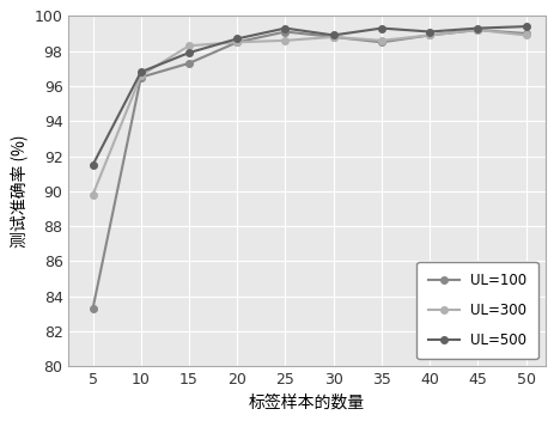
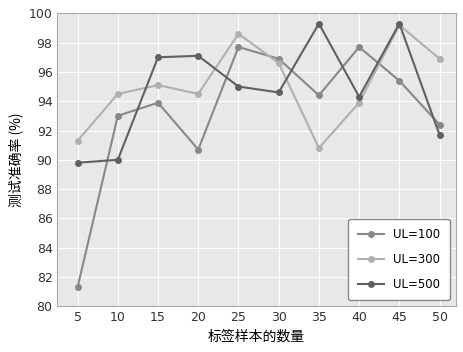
UL=100/5: 83.3 -> 81.3
UL=300/5: 89.8 -> 91.3
UL=500/5: 91.5 -> 89.8
UL=100/10: 96.5 -> 93.0
UL=300/10: 96.6 -> 94.5
UL=500/10: 96.8 -> 90.0
UL=100/15: 97.3 -> 93.9
UL=300/15: 98.3 -> 95.1
UL=500/15: 97.9 -> 97.0
UL=100/20: 98.5 -> 90.7
UL=300/20: 98.5 -> 94.5
UL=500/20: 98.7 -> 97.1
UL=100/25: 99.1 -> 97.7
UL=500/25: 99.3 -> 95.0
UL=100/30: 98.8 -> 96.9
UL=300/30: 98.8 -> 96.6
UL=500/30: 98.9 -> 94.6
UL=100/35: 98.5 -> 94.4
UL=300/35: 98.6 -> 90.8
UL=100/40: 98.9 -> 97.7
UL=300/40: 98.9 -> 93.9
UL=500/40: 99.1 -> 94.3
UL=100/45: 99.2 -> 95.4
UL=100/50: 99.0 -> 92.4
UL=300/50: 98.9 -> 96.9
UL=500/50: 99.4 -> 91.7
